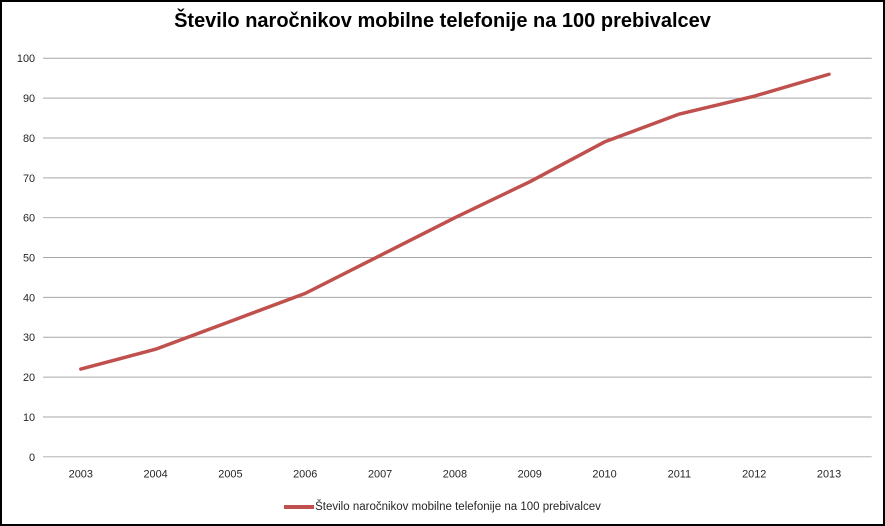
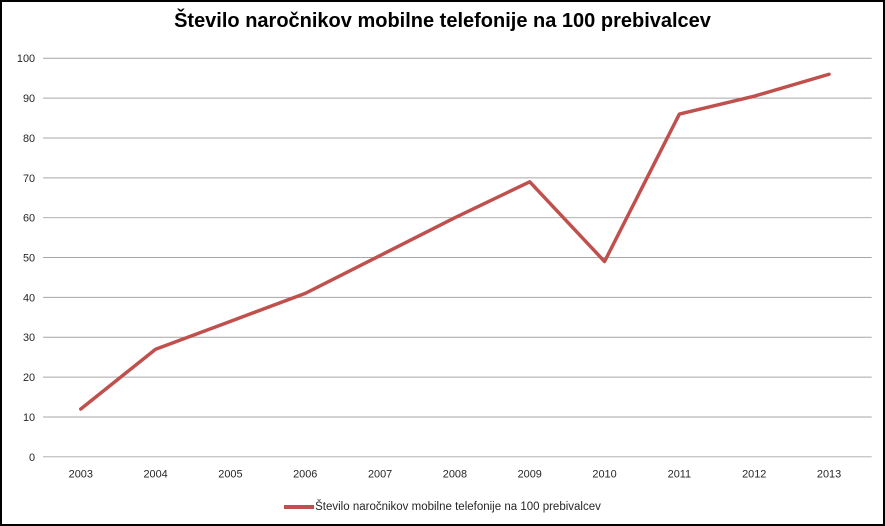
2003: 22 -> 12
2010: 79 -> 49
